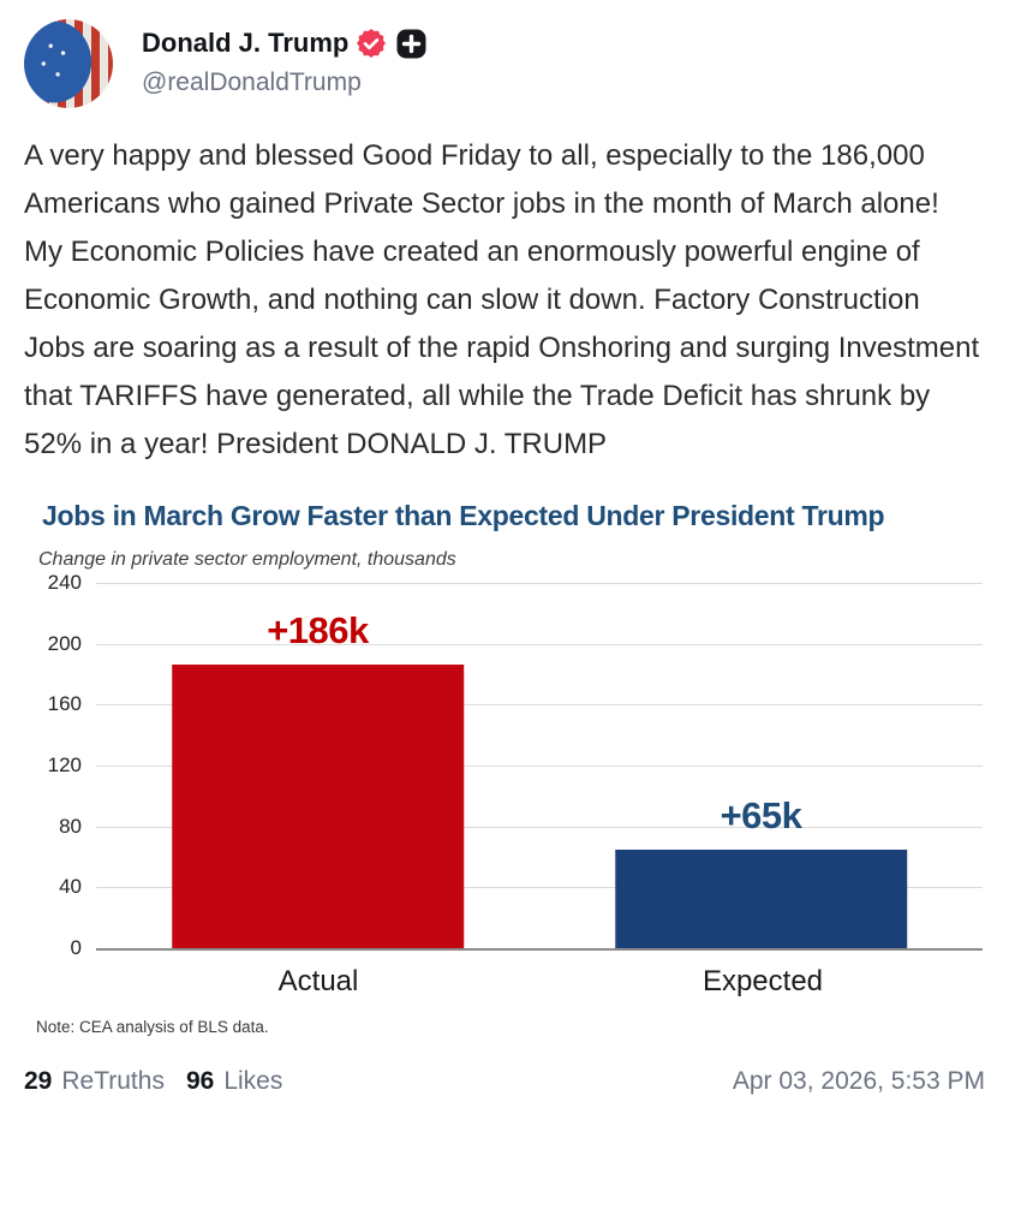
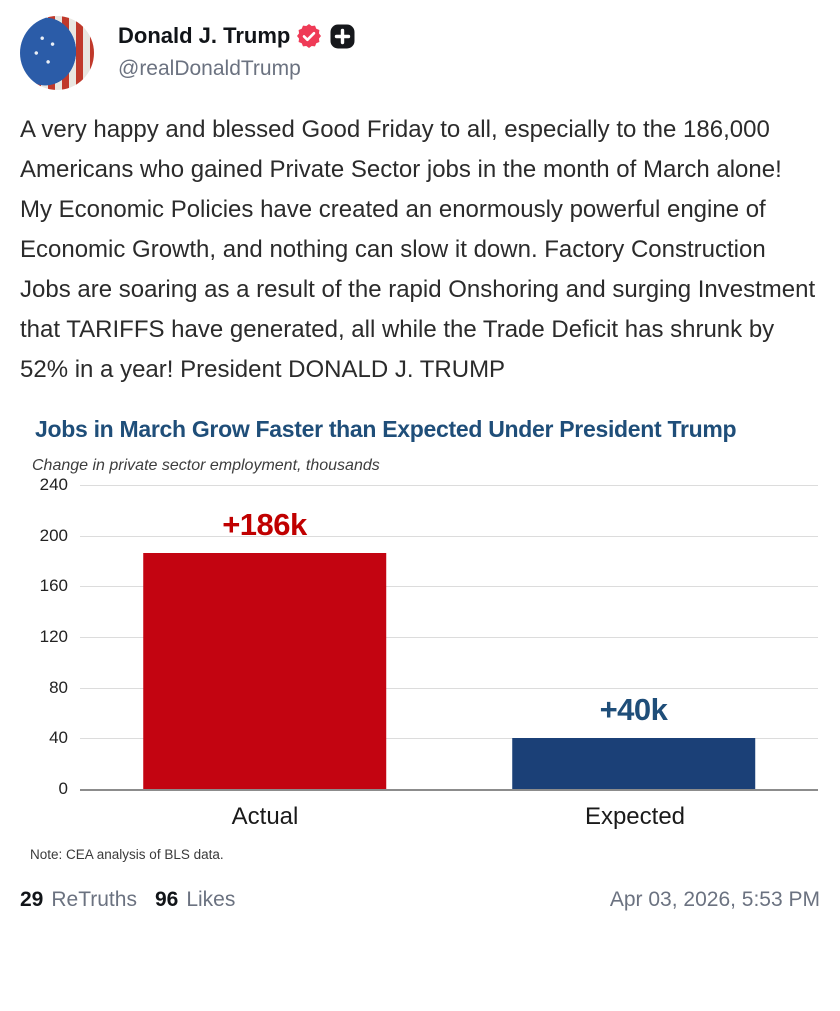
Expected: +65k -> +40k
